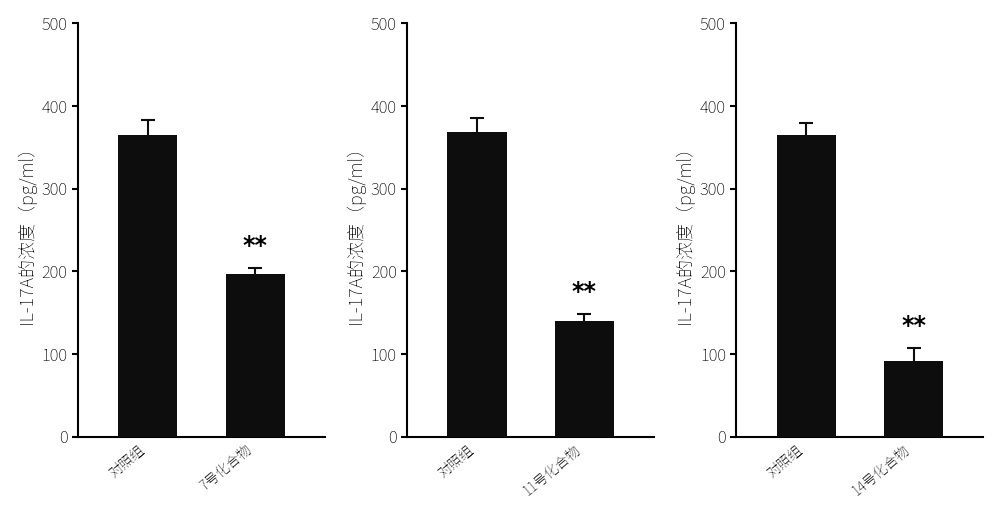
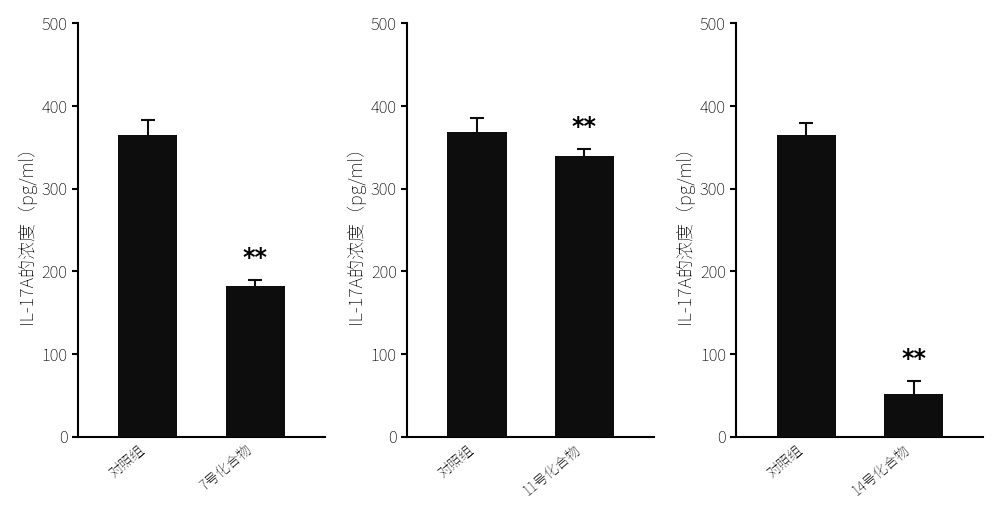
7号化合物: 197 -> 182
11号化合物: 140 -> 340
14号化合物: 92 -> 52
